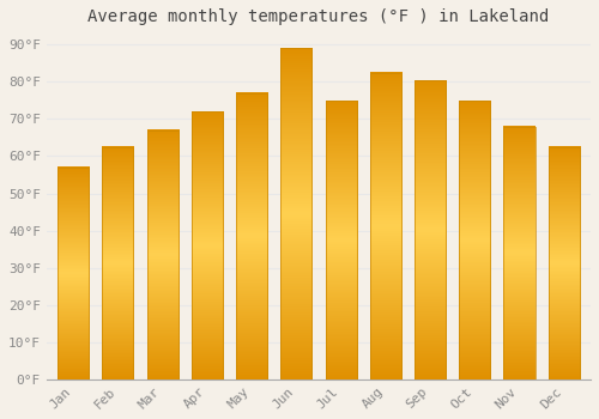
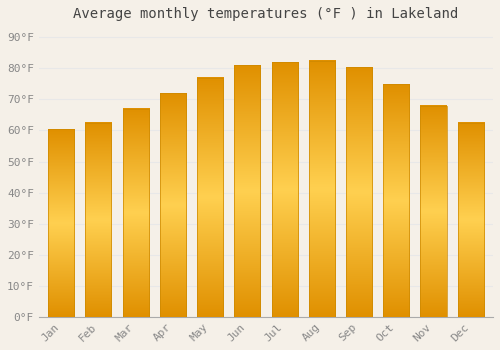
Jan: 57.0°F -> 60.5°F
Jun: 89.0°F -> 81.0°F
Jul: 75.0°F -> 82.0°F
